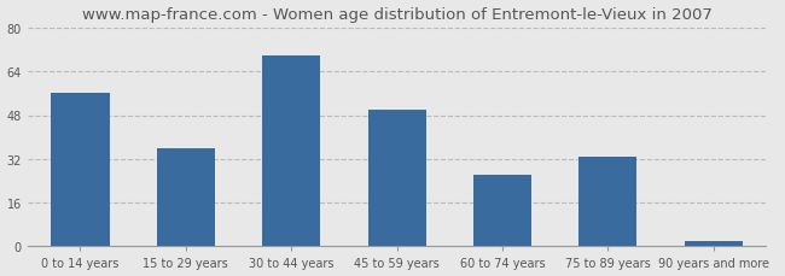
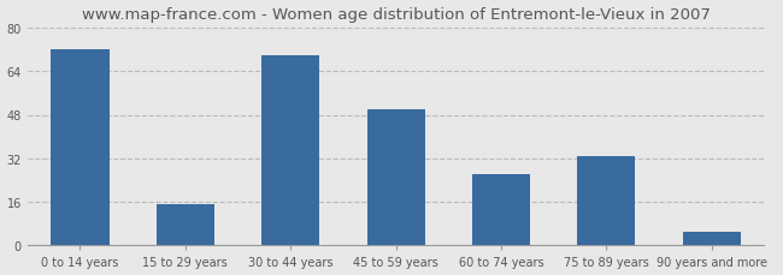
0 to 14 years: 56 -> 72
15 to 29 years: 36 -> 15
90 years and more: 2 -> 5
